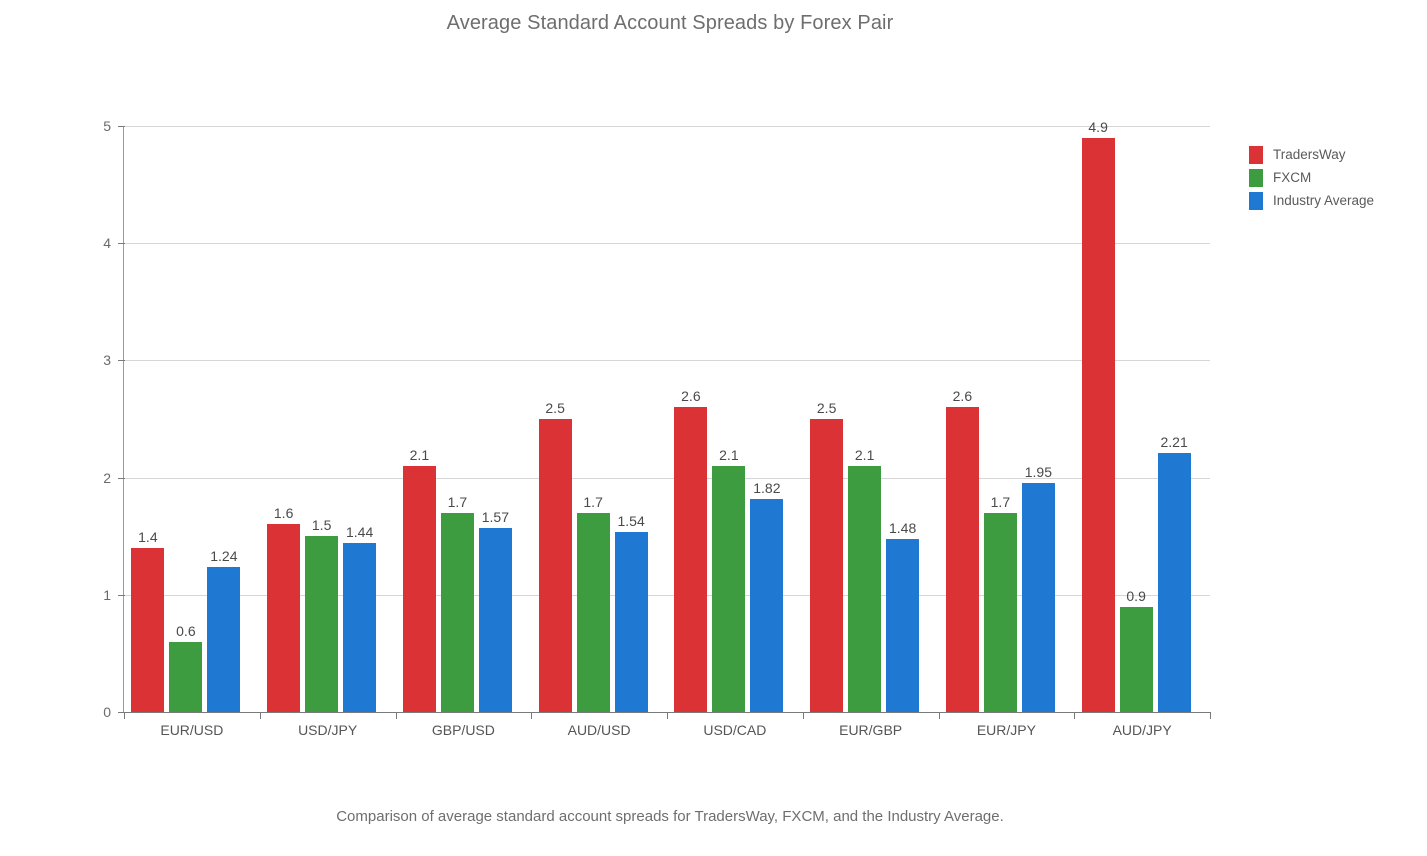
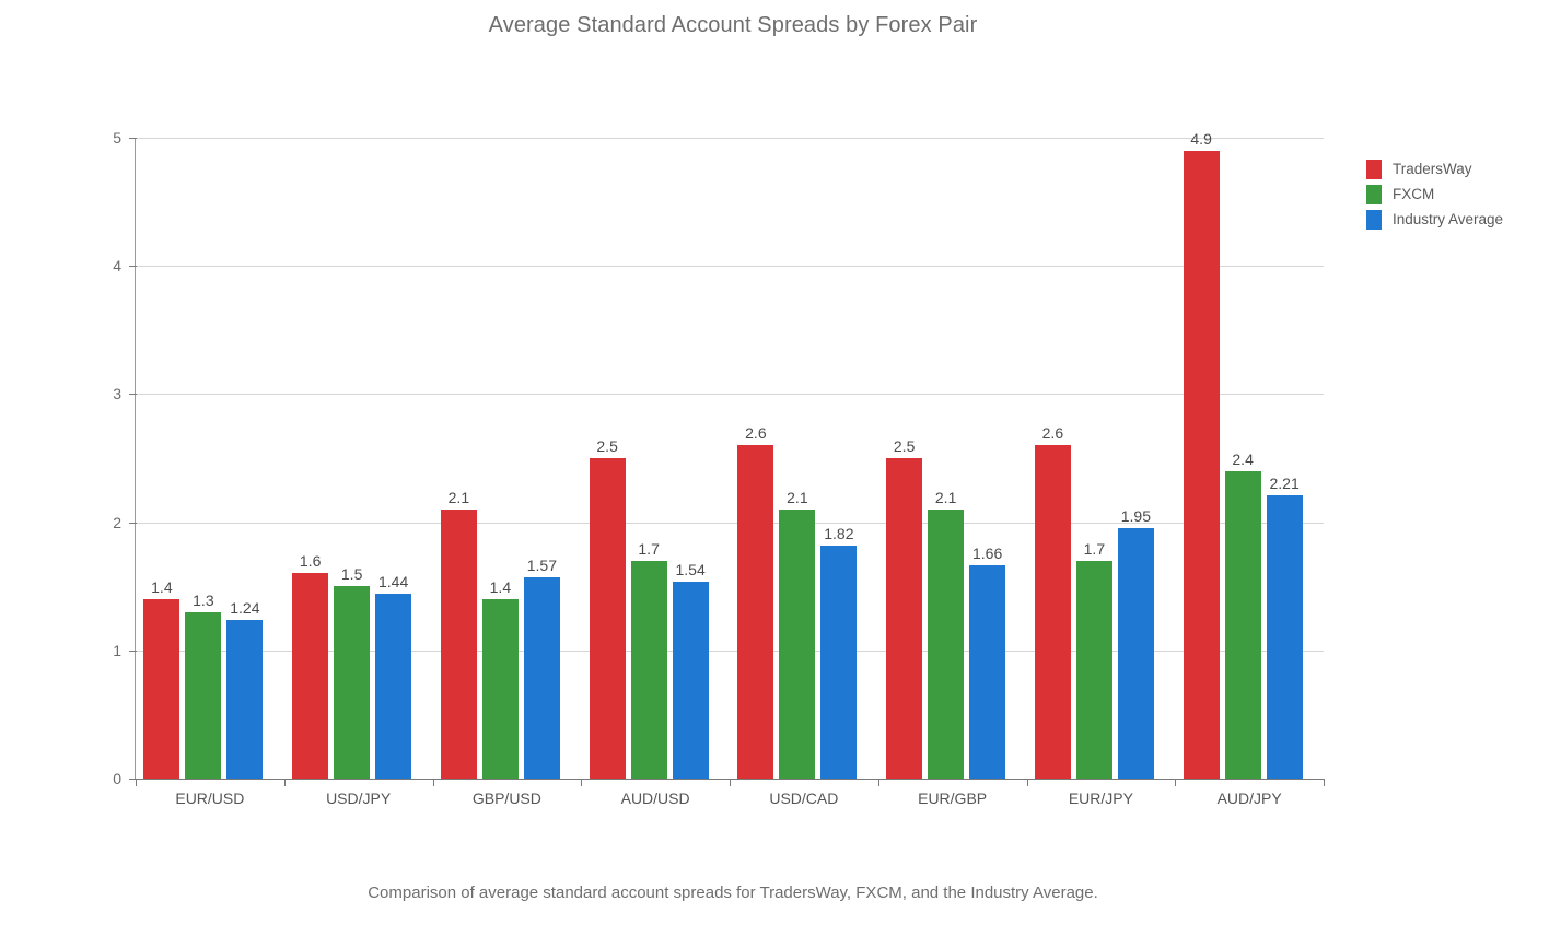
FXCM/EUR/USD: 0.6 -> 1.3
FXCM/GBP/USD: 1.7 -> 1.4
Industry Average/EUR/GBP: 1.48 -> 1.66
FXCM/AUD/JPY: 0.9 -> 2.4
